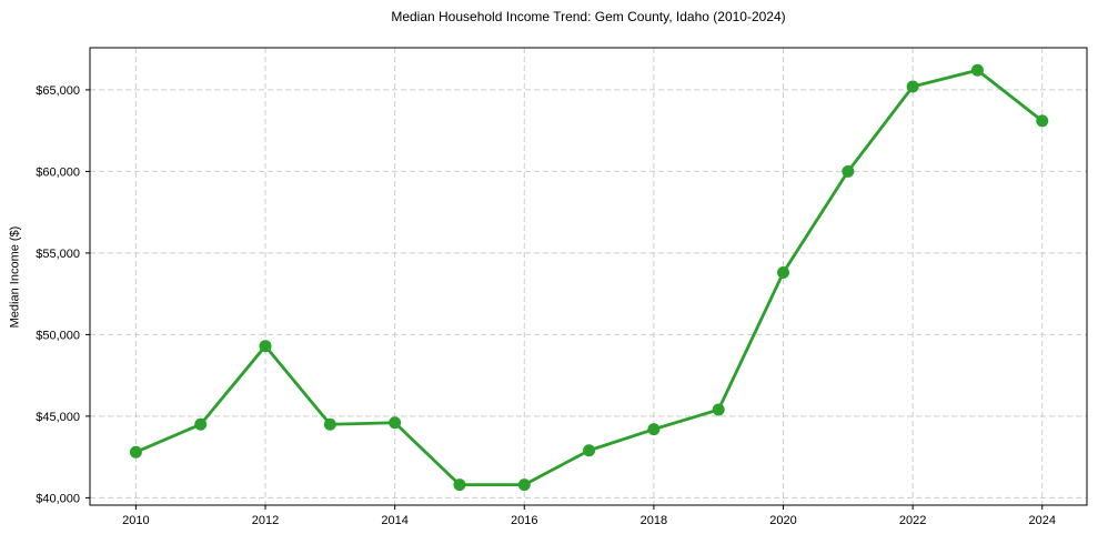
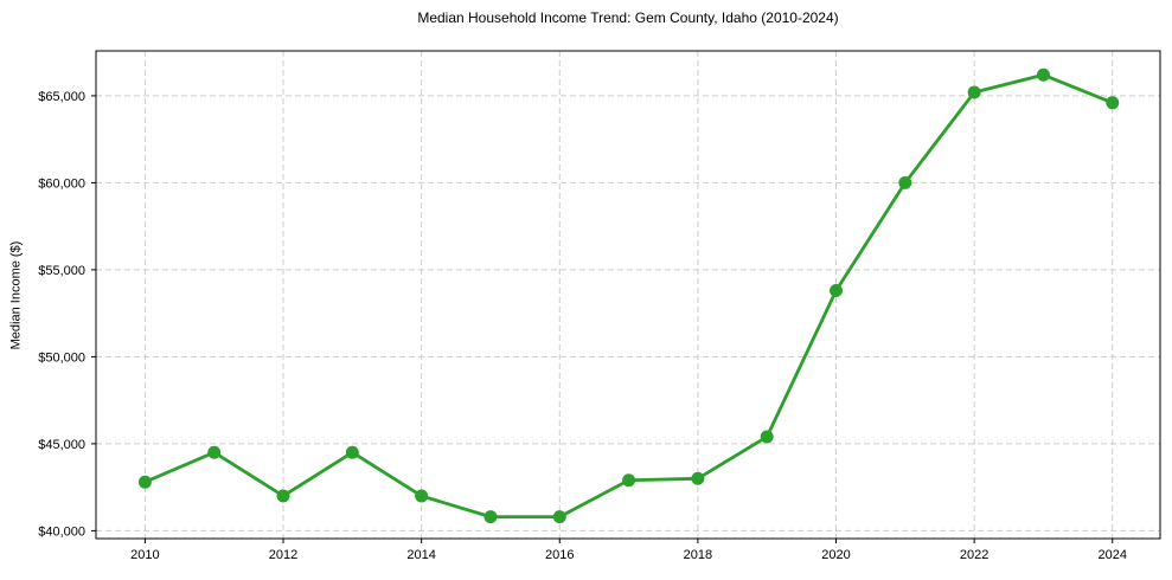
2012: $49300 -> $42000
2014: $44600 -> $42000
2018: $44200 -> $43000
2024: $63100 -> $64600
